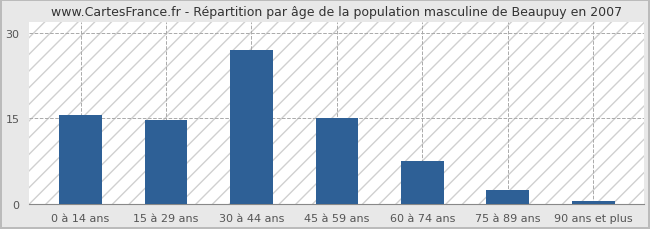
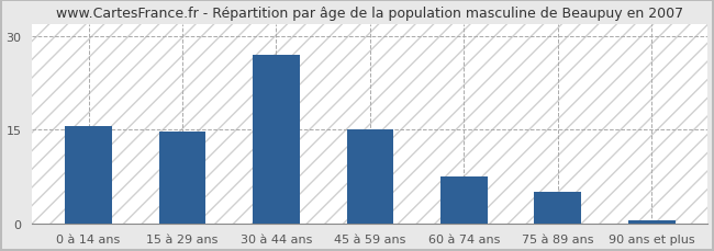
75 à 89 ans: 2.4 -> 5.0
